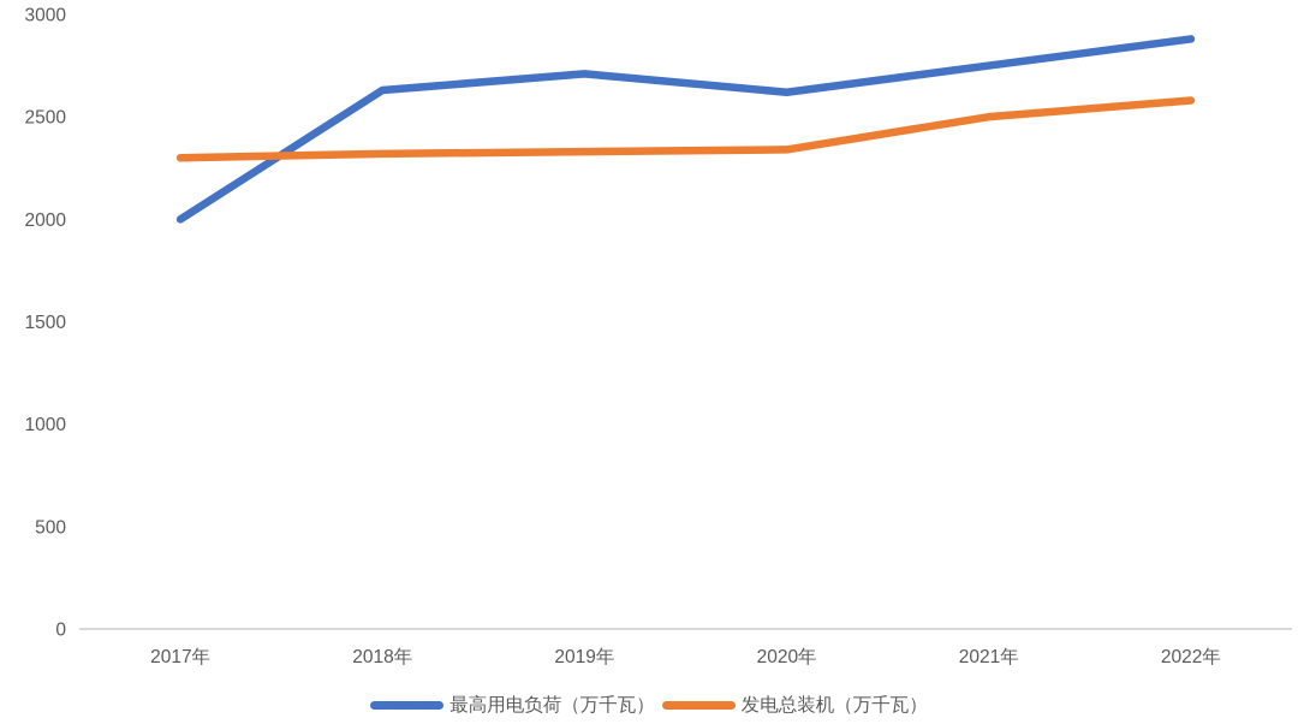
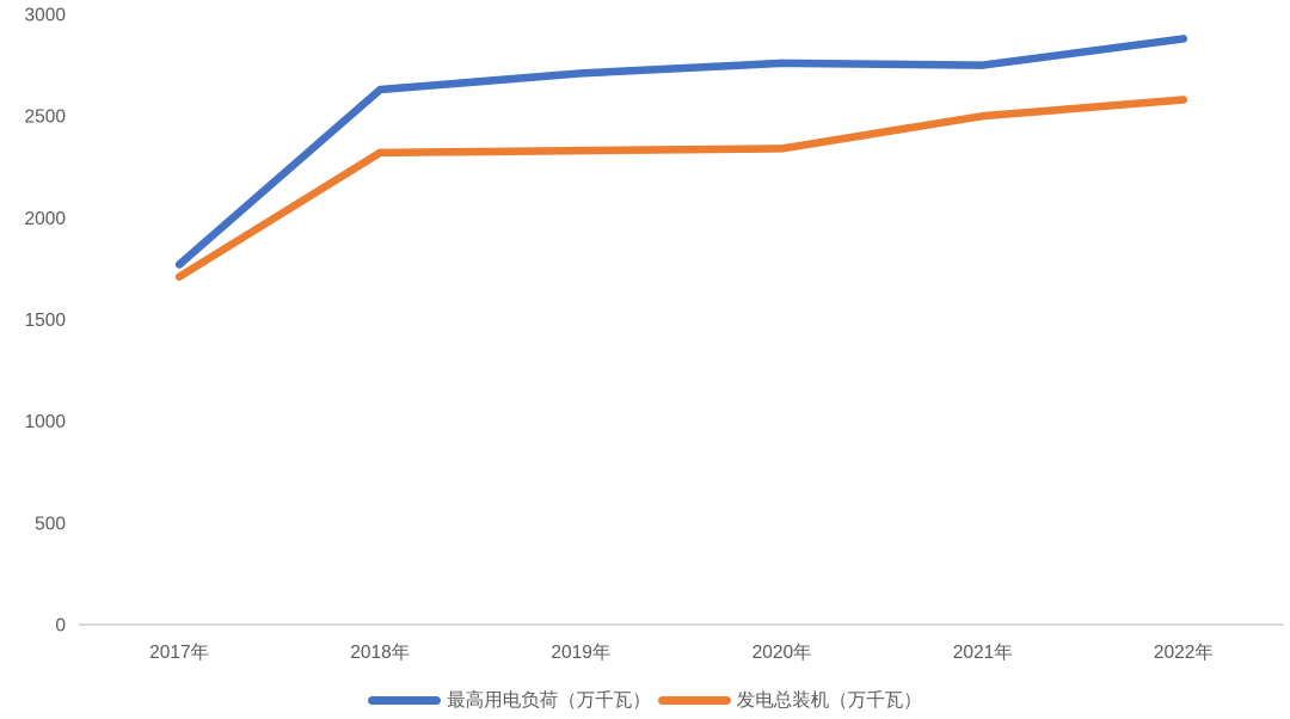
最高用电负荷（万千瓦）/2017年: 2000 -> 1770
发电总装机（万千瓦）/2017年: 2300 -> 1710
最高用电负荷（万千瓦）/2020年: 2620 -> 2760
